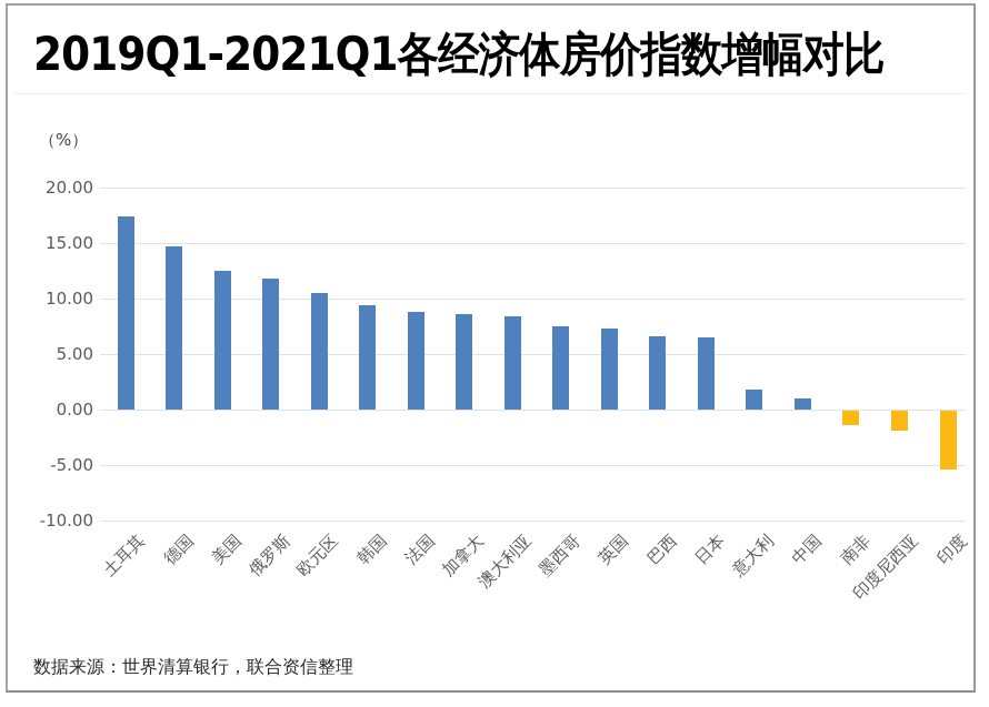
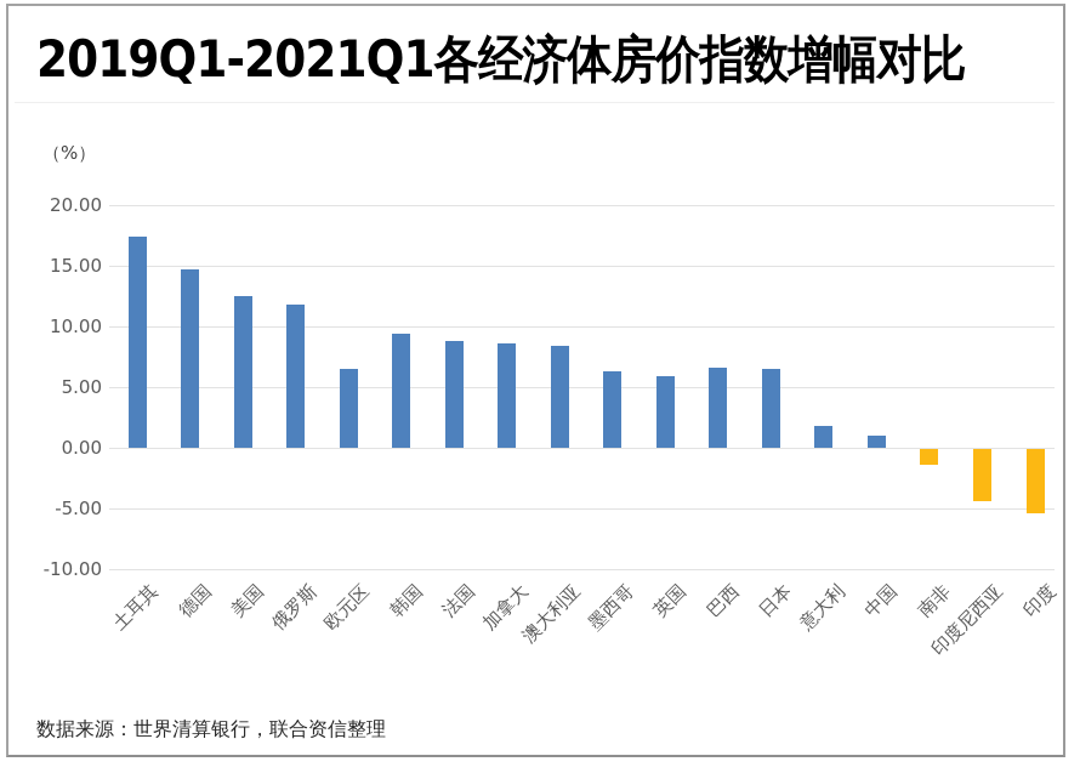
欧元区: 10.5 -> 6.5
墨西哥: 7.5 -> 6.3
英国: 7.3 -> 5.9
印度尼西亚: -1.8 -> -4.3
